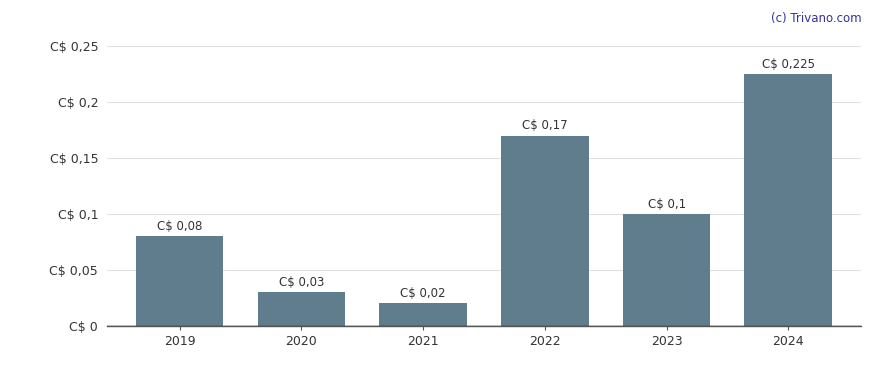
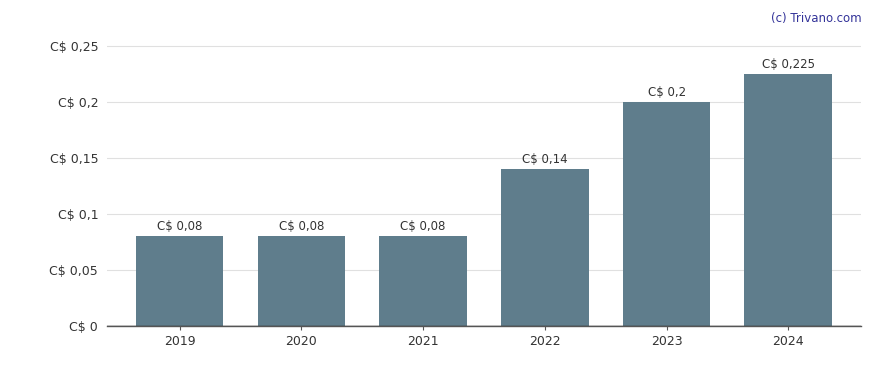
2020: 0,03 -> 0,08
2021: 0,02 -> 0,08
2022: 0,17 -> 0,14
2023: 0,1 -> 0,2
